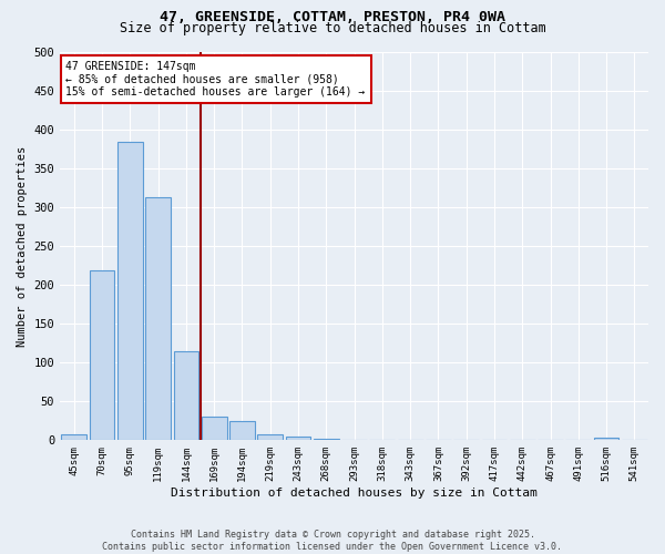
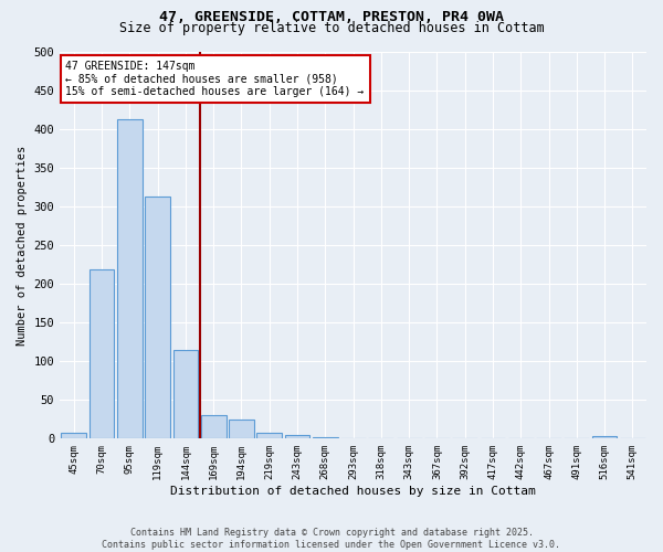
95sqm: 384 -> 413
